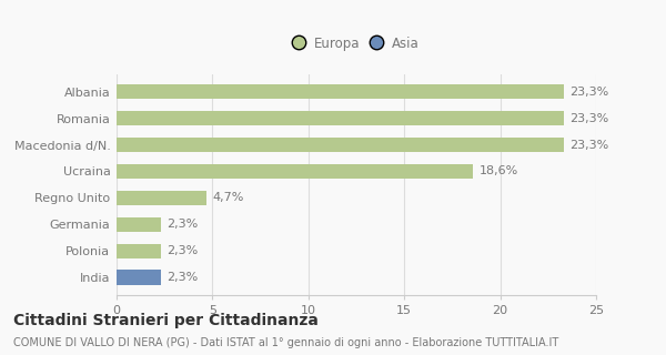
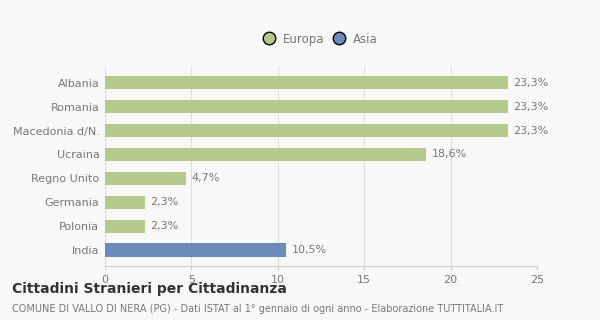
India: 2,3% -> 10,5%
